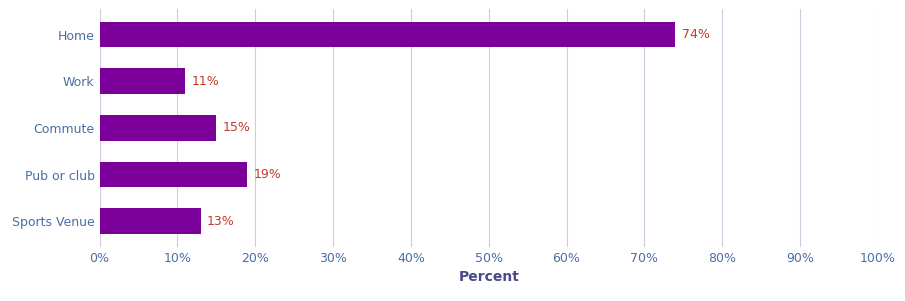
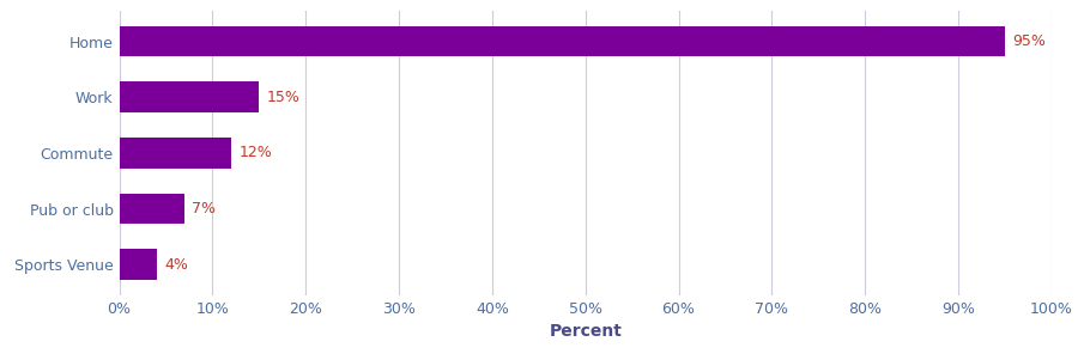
Home: 74% -> 95%
Work: 11% -> 15%
Commute: 15% -> 12%
Pub or club: 19% -> 7%
Sports Venue: 13% -> 4%
